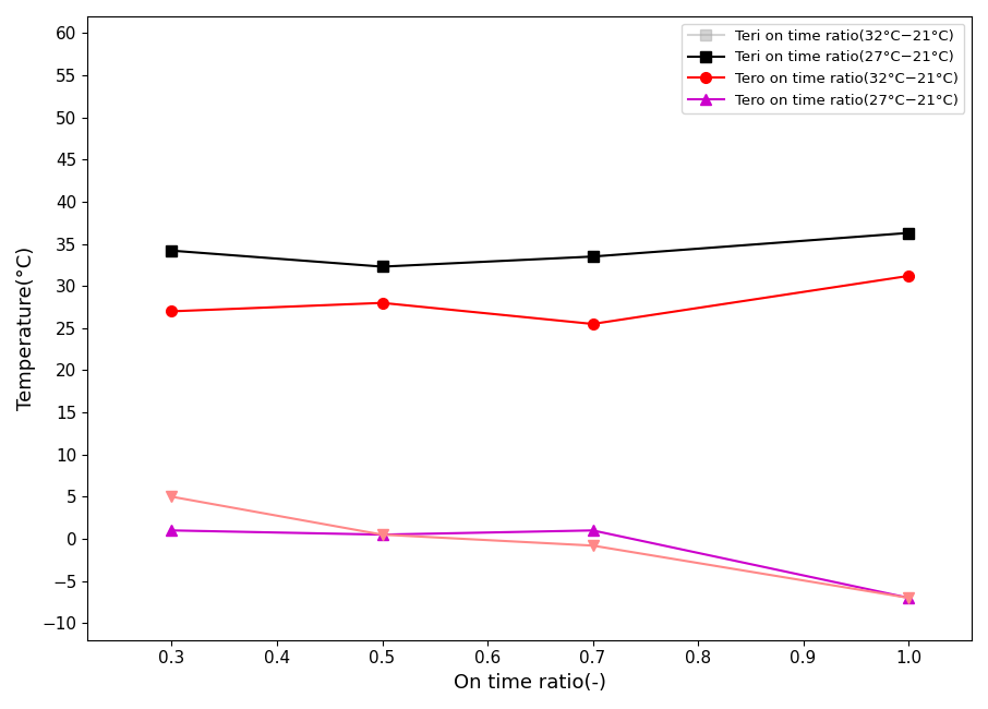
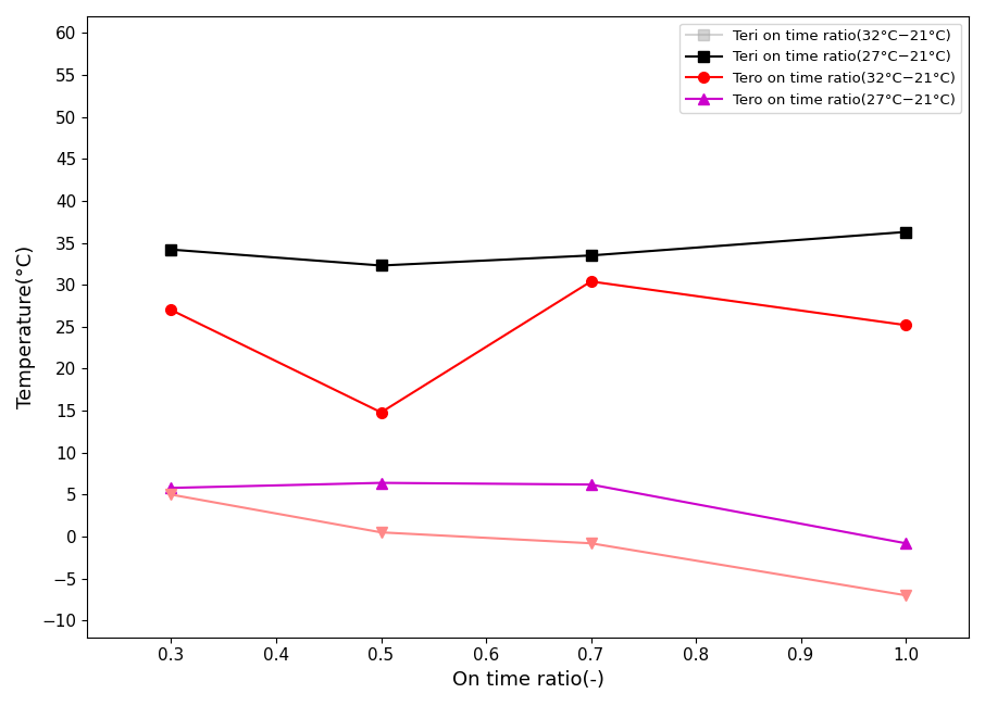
Tero on time ratio(27°C−21°C)/0.3: 1.0 -> 5.8
Tero on time ratio(32°C−21°C)/0.5: 28.0 -> 14.8
Tero on time ratio(27°C−21°C)/0.5: 0.5 -> 6.4
Tero on time ratio(32°C−21°C)/0.7: 25.5 -> 30.4
Tero on time ratio(27°C−21°C)/0.7: 1.0 -> 6.2
Tero on time ratio(32°C−21°C)/1.0: 31.2 -> 25.2
Tero on time ratio(27°C−21°C)/1.0: -7.0 -> -0.8
